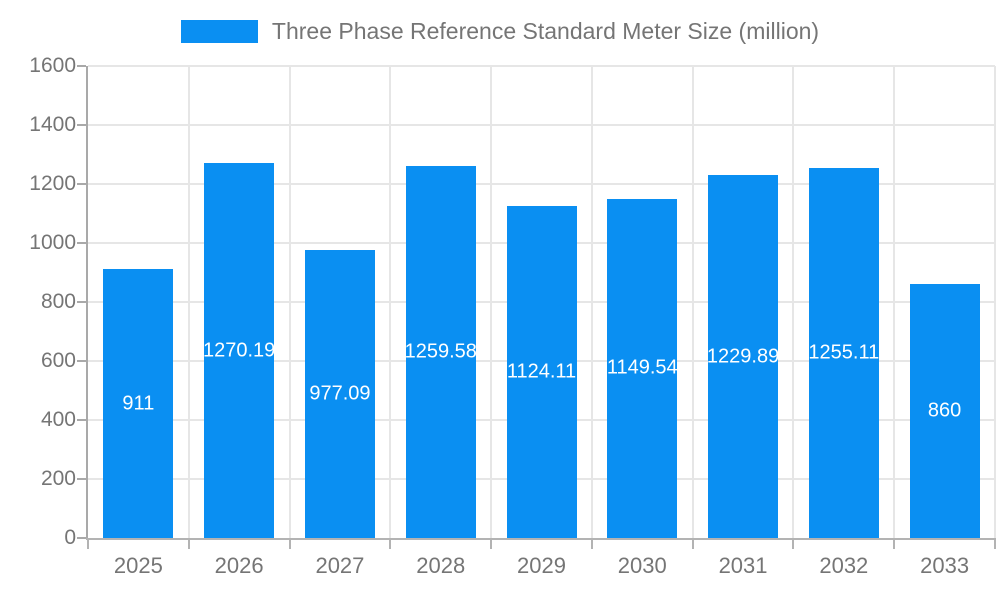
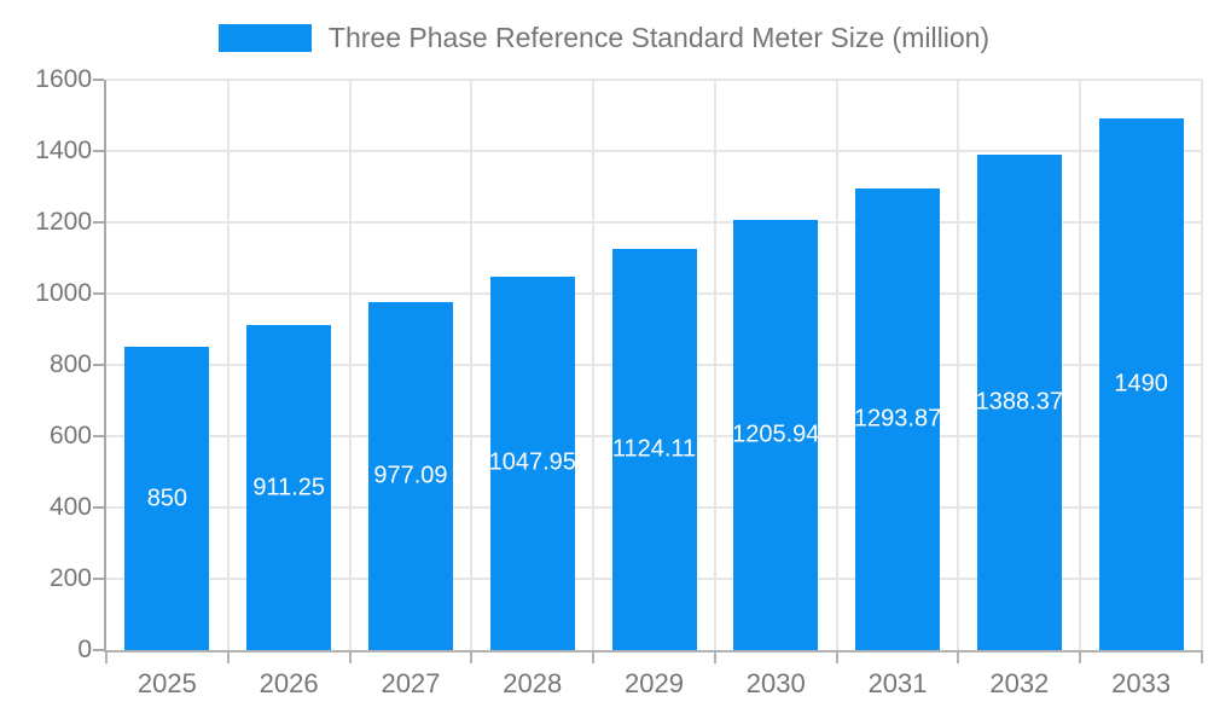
2025: 911 -> 850
2026: 1270.19 -> 911.25
2028: 1259.58 -> 1047.95
2030: 1149.54 -> 1205.94
2031: 1229.89 -> 1293.87
2032: 1255.11 -> 1388.37
2033: 860 -> 1490
